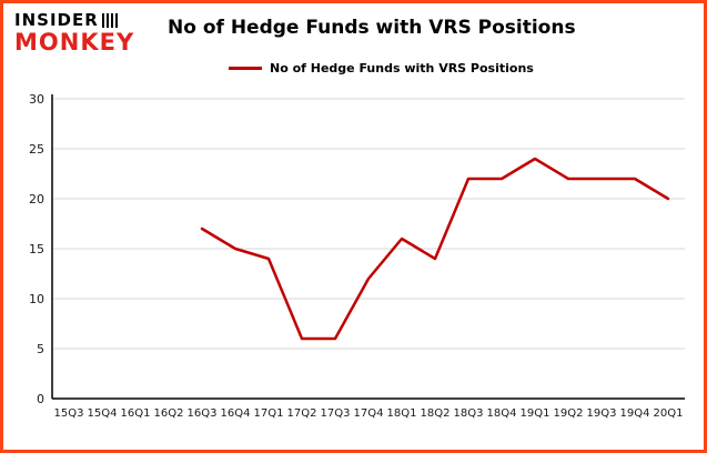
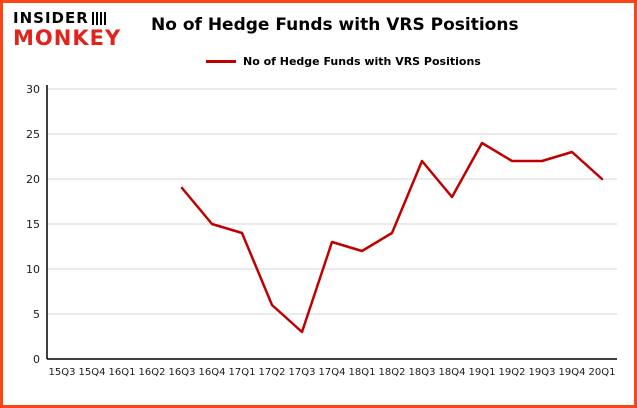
16Q3: 17 -> 19
17Q3: 6 -> 3
17Q4: 12 -> 13
18Q1: 16 -> 12
18Q4: 22 -> 18
19Q4: 22 -> 23
